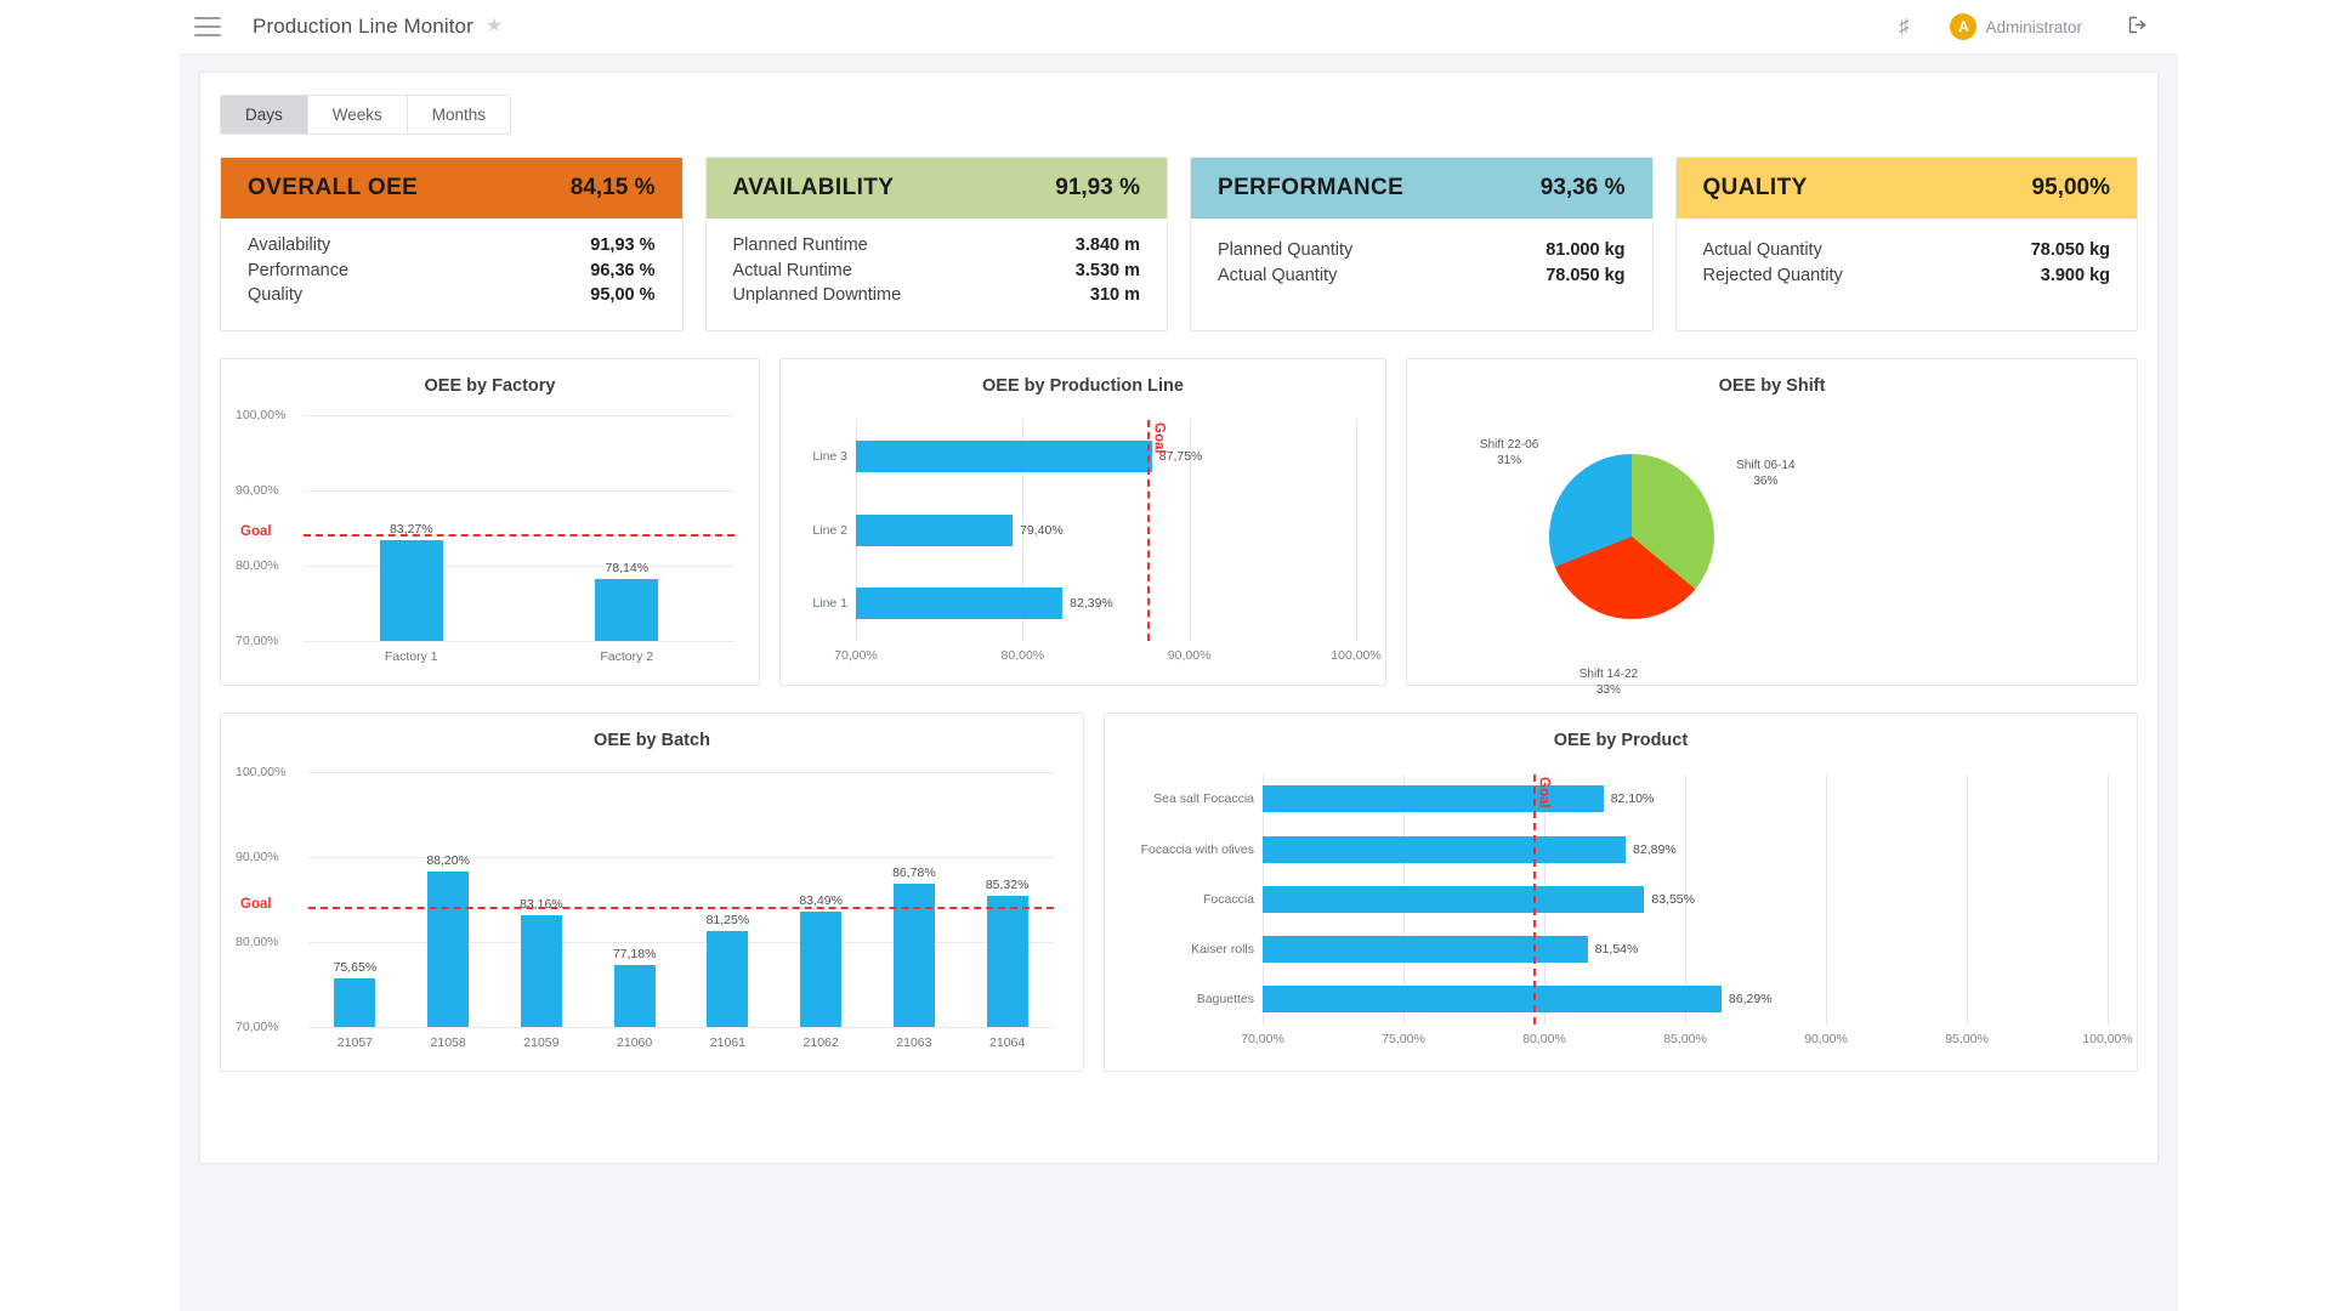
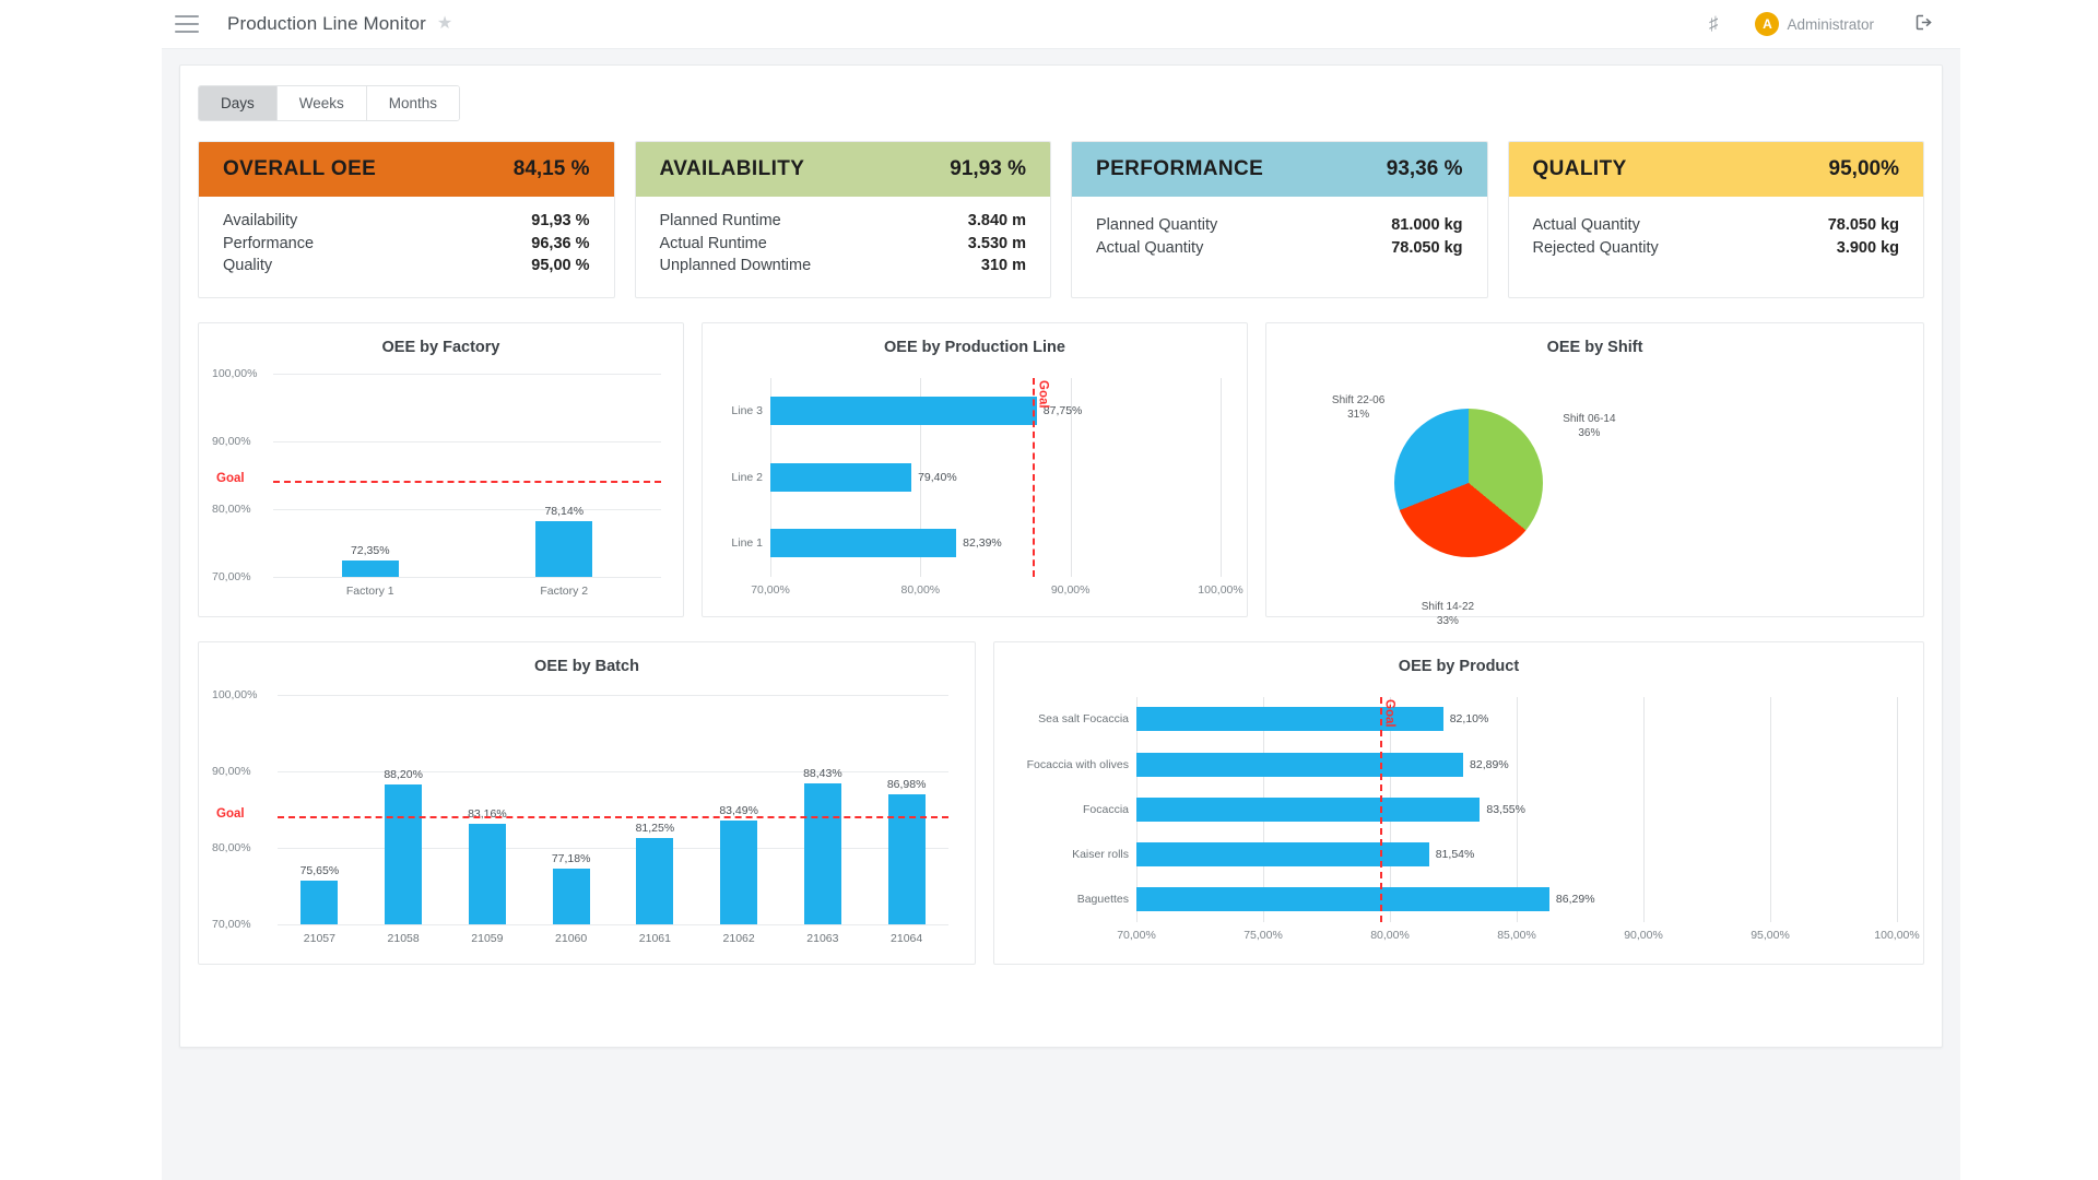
OEE by Factory/Factory 1: 83,27% -> 72,35%
OEE by Batch/21063: 86,78% -> 88,43%
OEE by Batch/21064: 85,32% -> 86,98%
